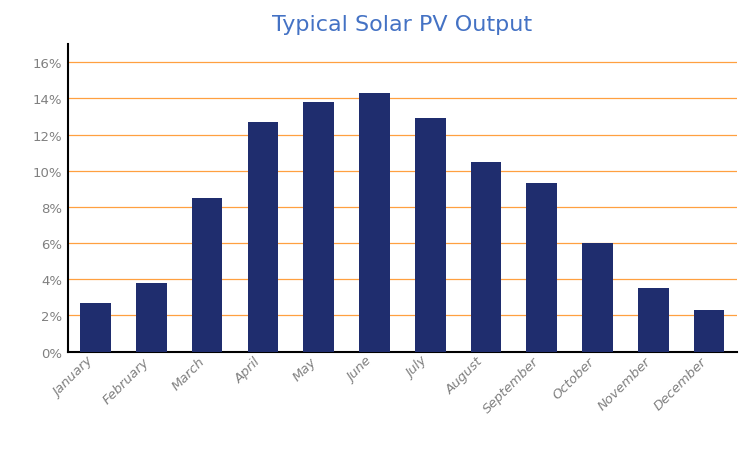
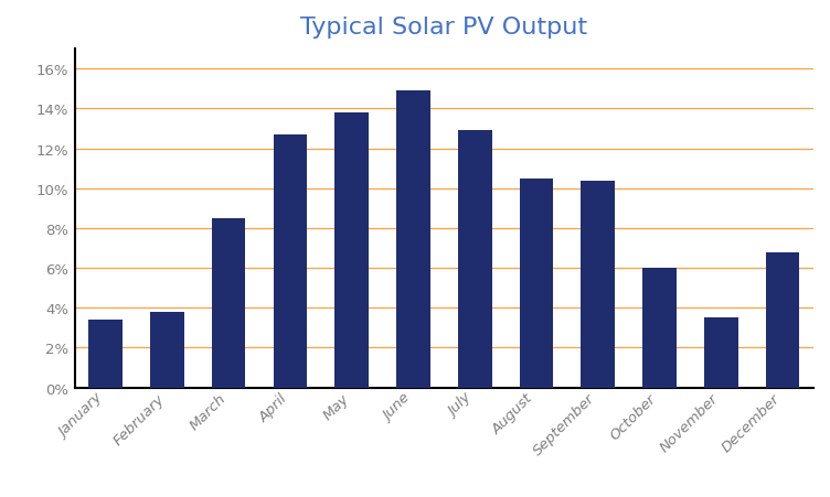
January: 2.7% -> 3.4%
June: 14.3% -> 14.9%
September: 9.3% -> 10.4%
December: 2.3% -> 6.8%
